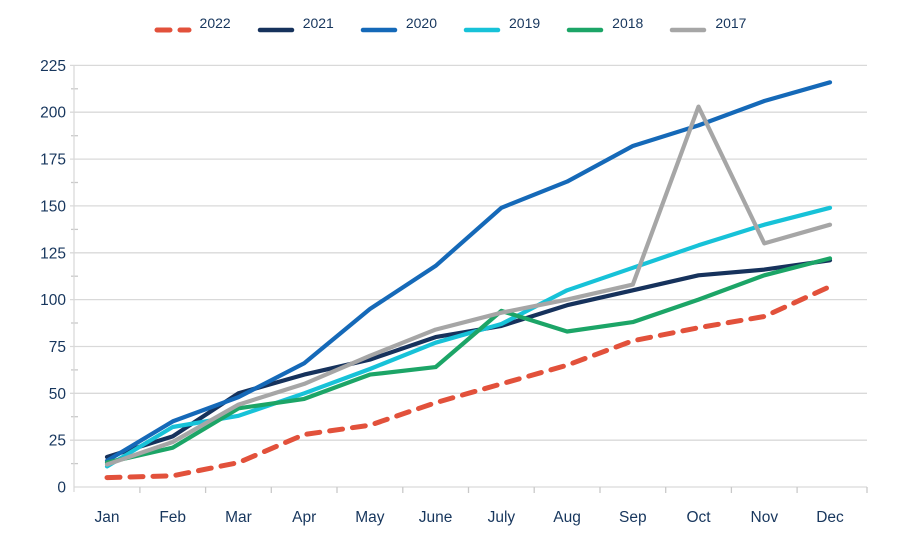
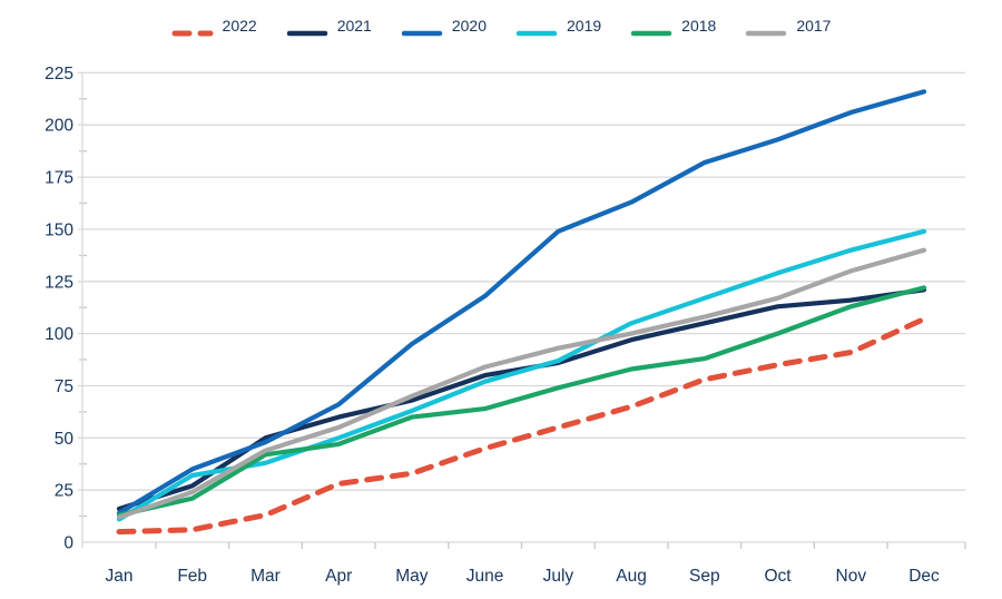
2018/July: 94 -> 74
2017/Oct: 203 -> 117
